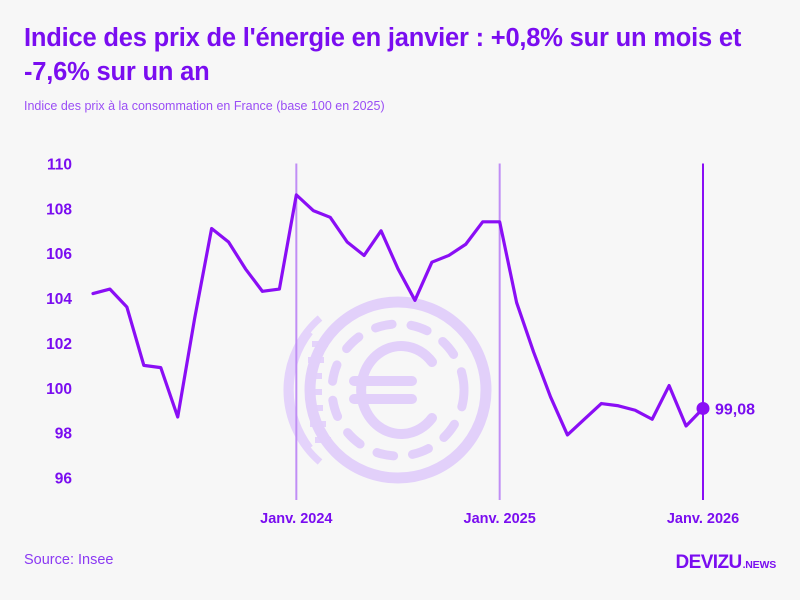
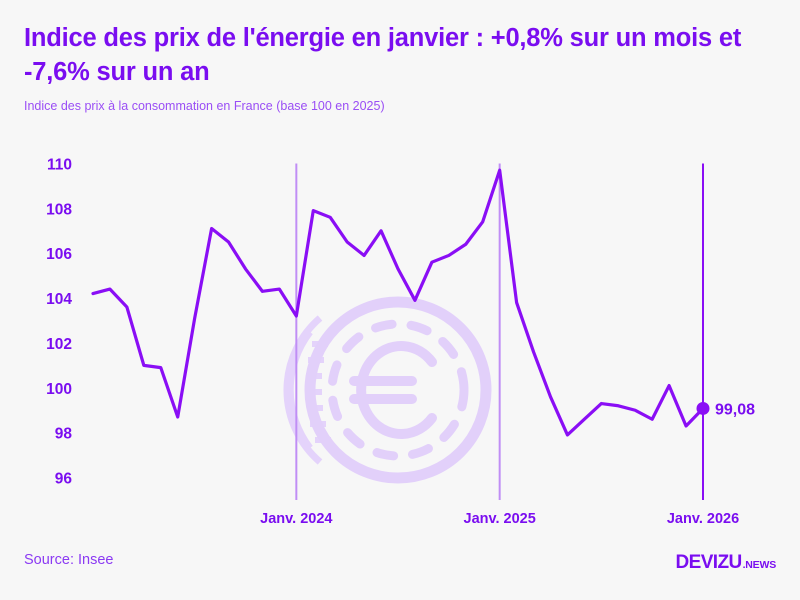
Janv. 2024: 108.6 -> 103.2
Janv. 2025: 107.4 -> 109.7
